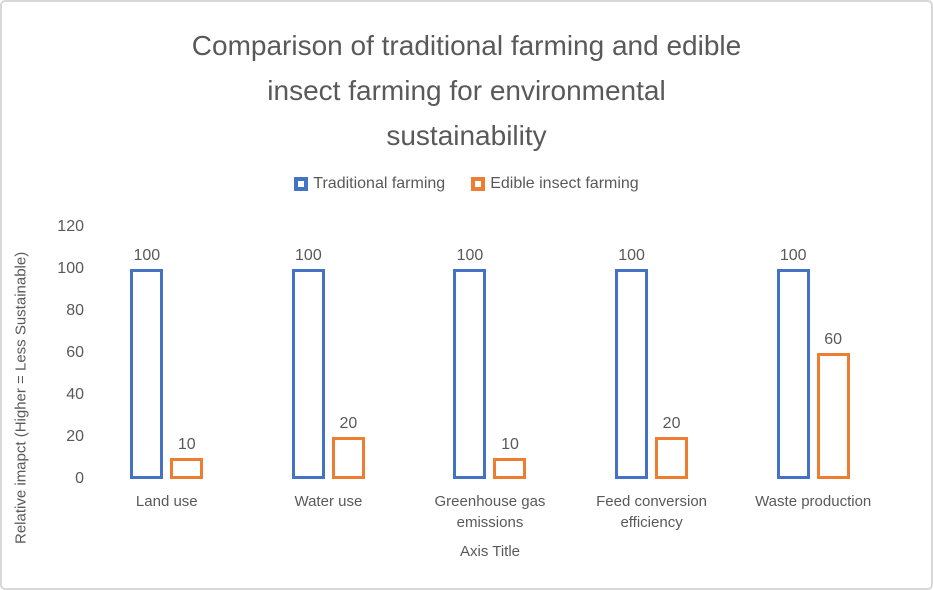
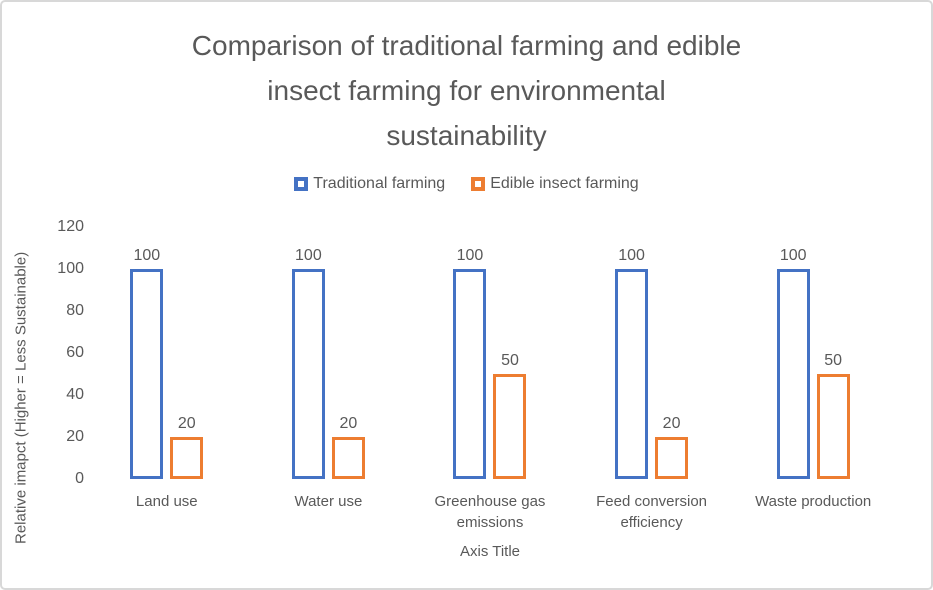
Edible insect farming/Land use: 10 -> 20
Edible insect farming/Greenhouse gas emissions: 10 -> 50
Edible insect farming/Waste production: 60 -> 50
